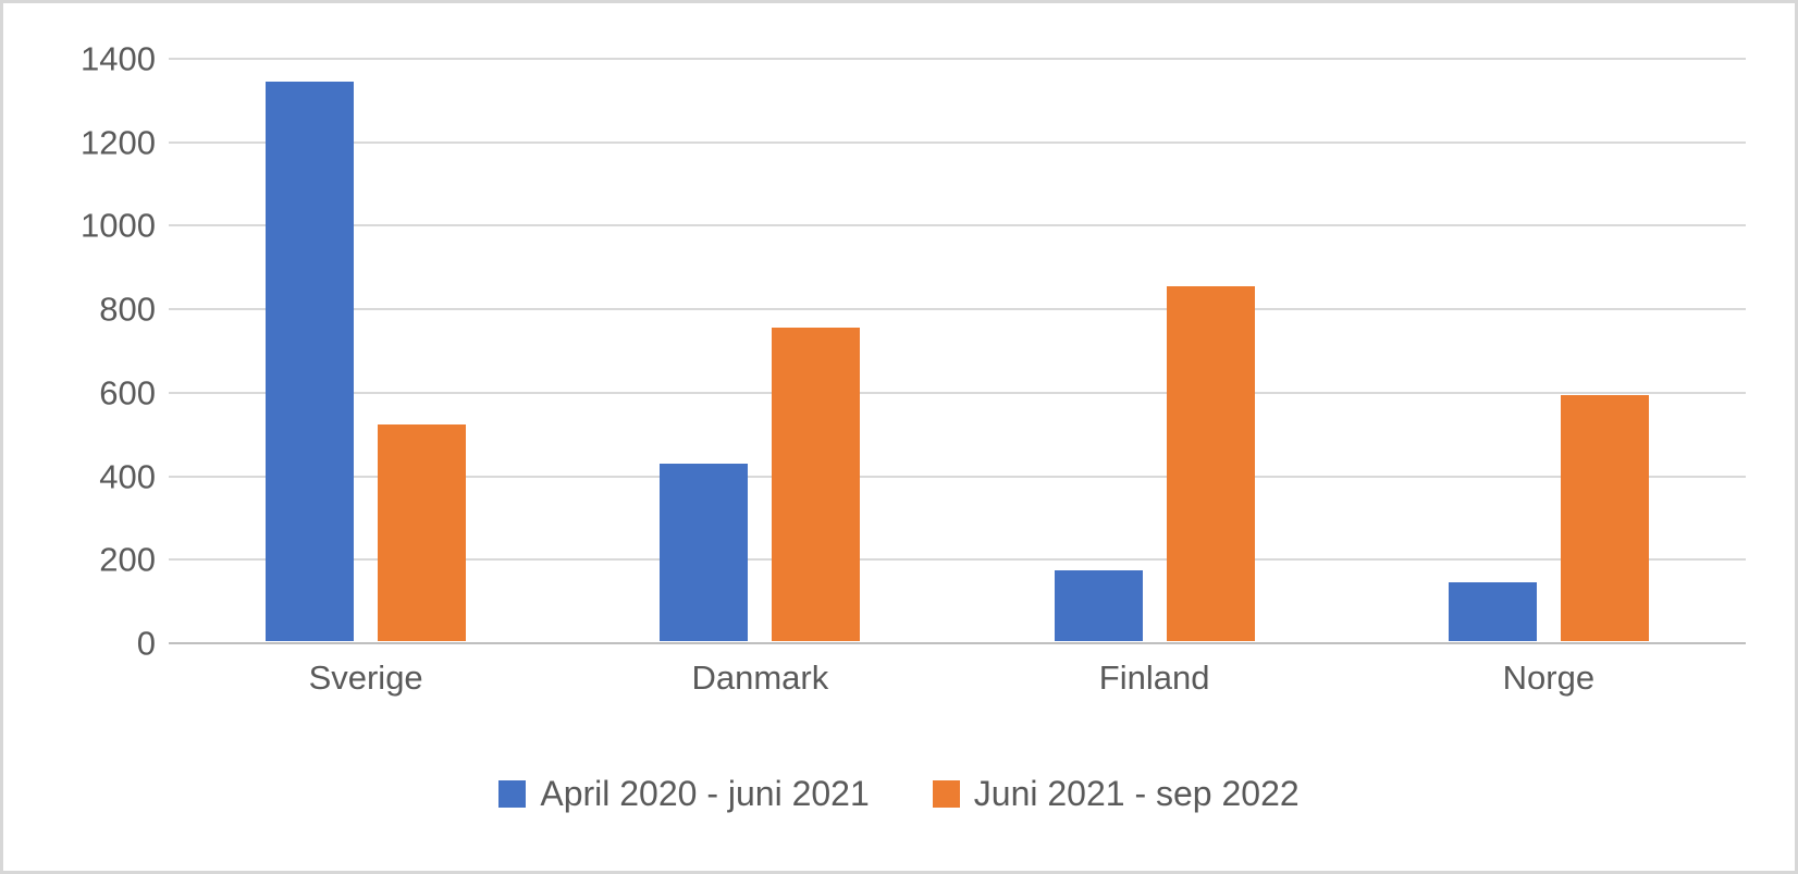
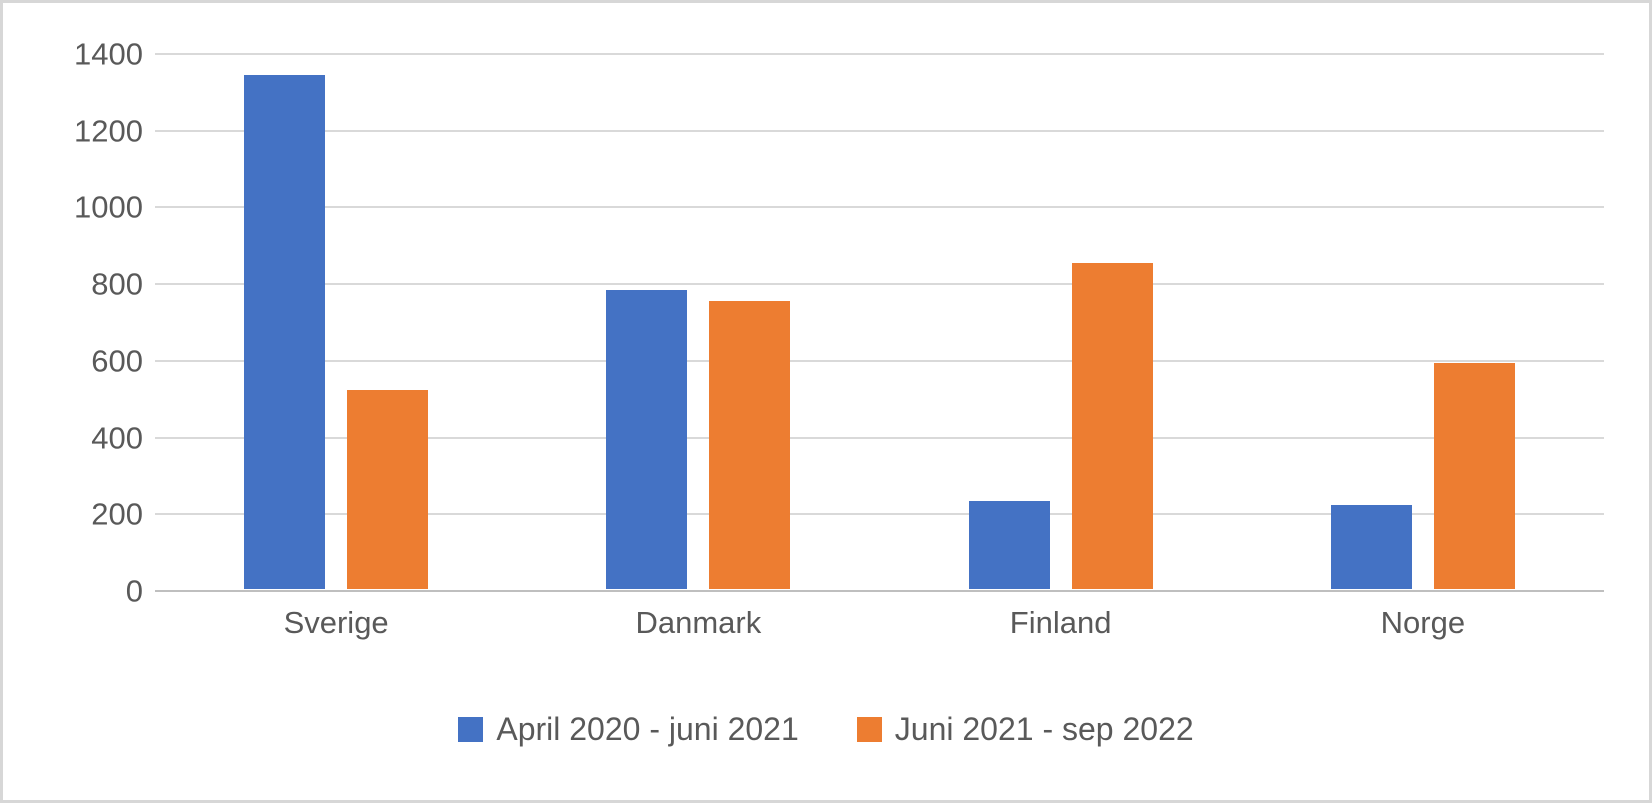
April 2020 - juni 2021/Danmark: 420 -> 780
April 2020 - juni 2021/Finland: 170 -> 230
April 2020 - juni 2021/Norge: 140 -> 220
